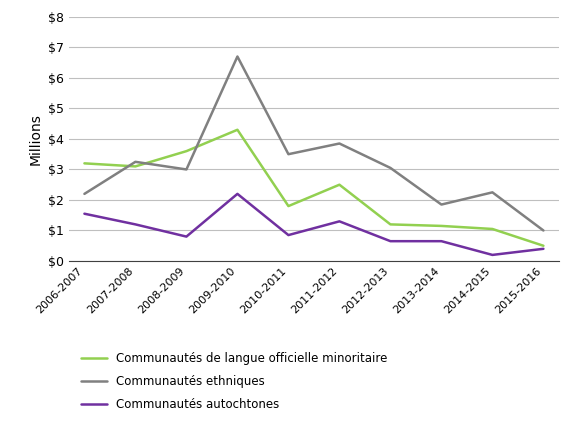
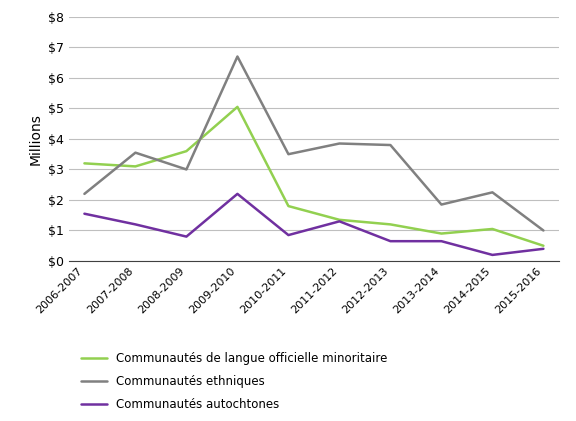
Communautés ethniques/2007-2008: $3.25 -> $3.55
Communautés de langue officielle minoritaire/2009-2010: $4.30 -> $5.05
Communautés de langue officielle minoritaire/2011-2012: $2.50 -> $1.35
Communautés ethniques/2012-2013: $3.05 -> $3.80
Communautés de langue officielle minoritaire/2013-2014: $1.15 -> $0.90
